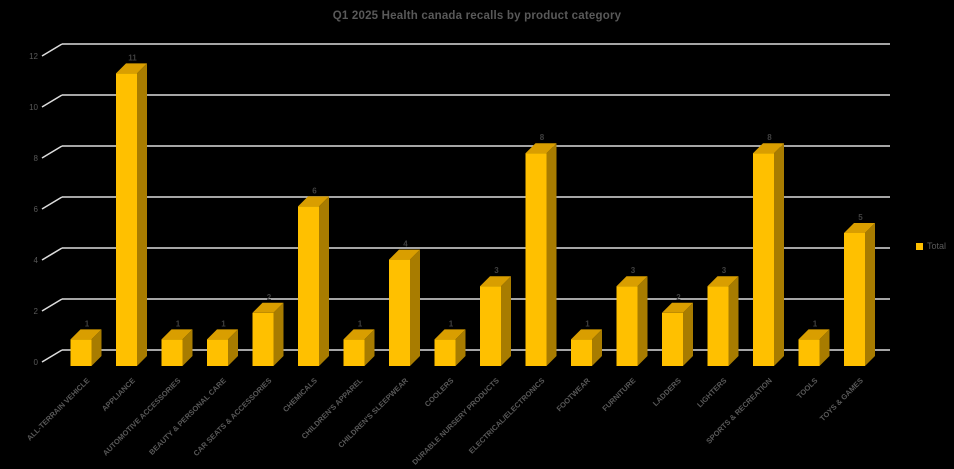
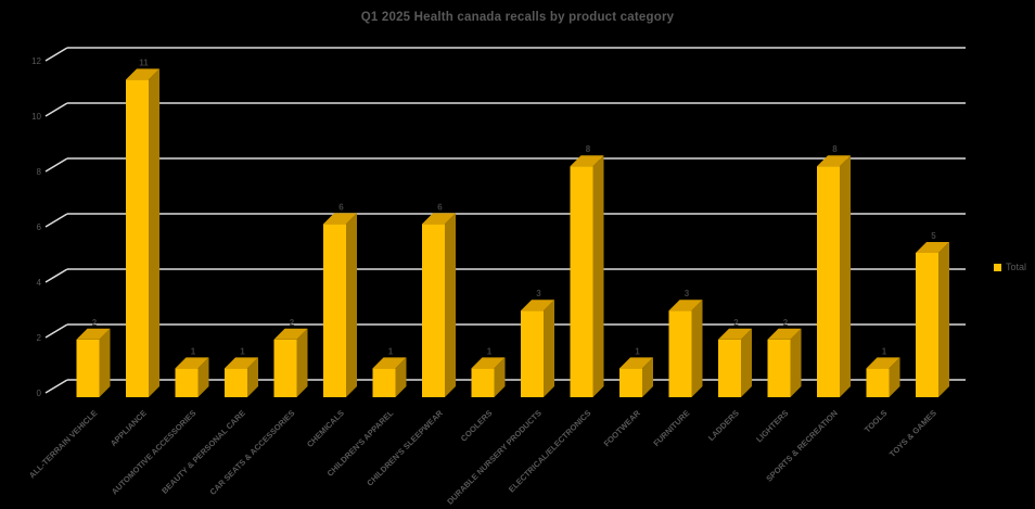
ALL-TERRAIN VEHICLE: 1 -> 2
CHILDREN'S SLEEPWEAR: 4 -> 6
LIGHTERS: 3 -> 2
